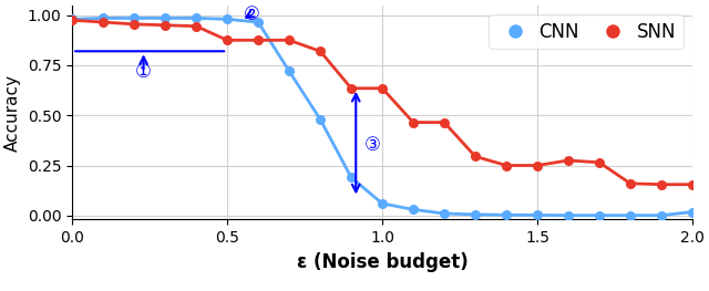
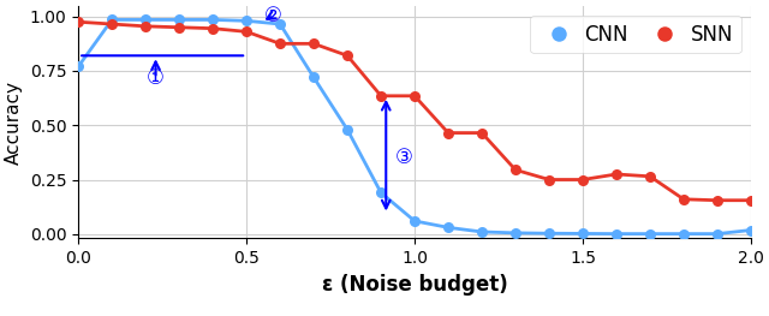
CNN/0.0: 0.98 -> 0.77
SNN/0.5: 0.88 -> 0.93
